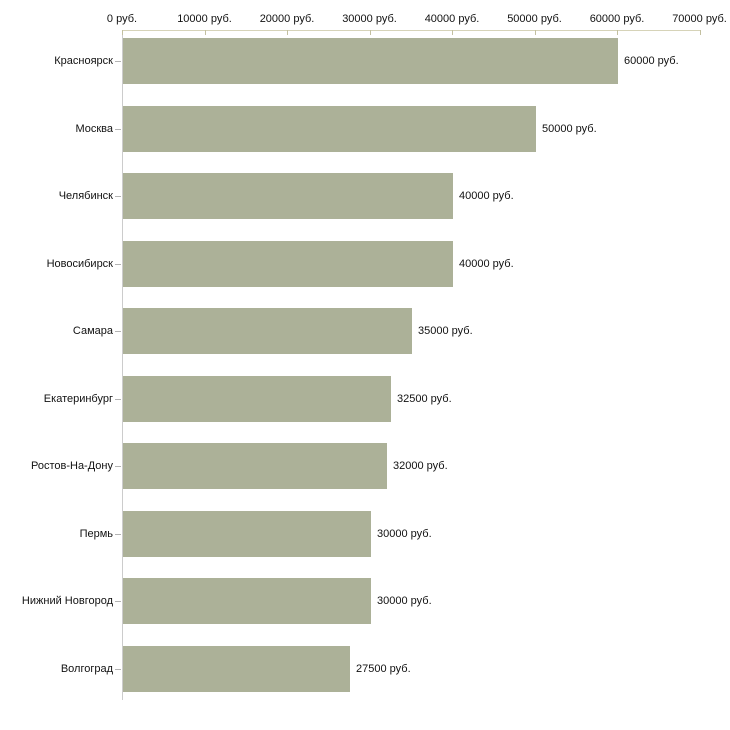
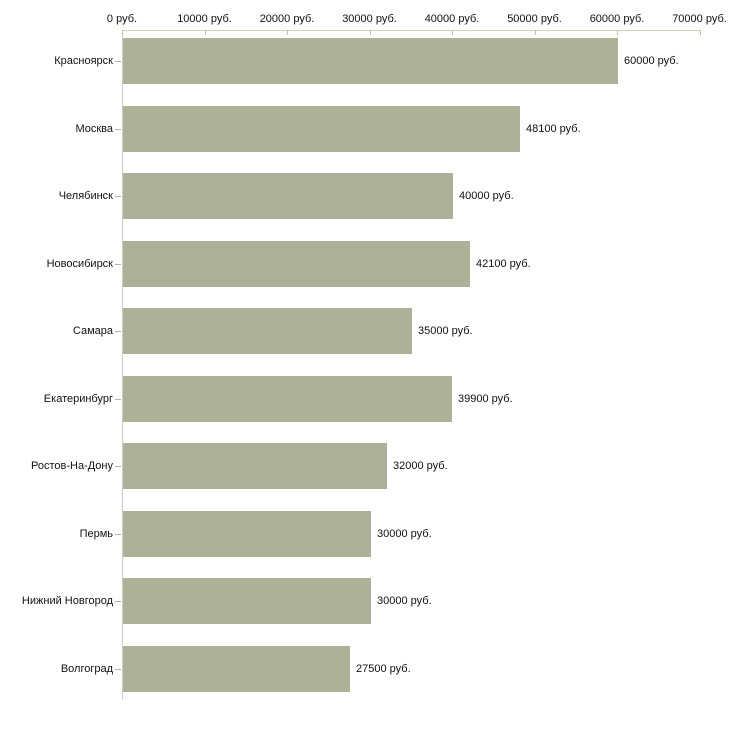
Москва: 50000 -> 48100
Новосибирск: 40000 -> 42100
Екатеринбург: 32500 -> 39900
